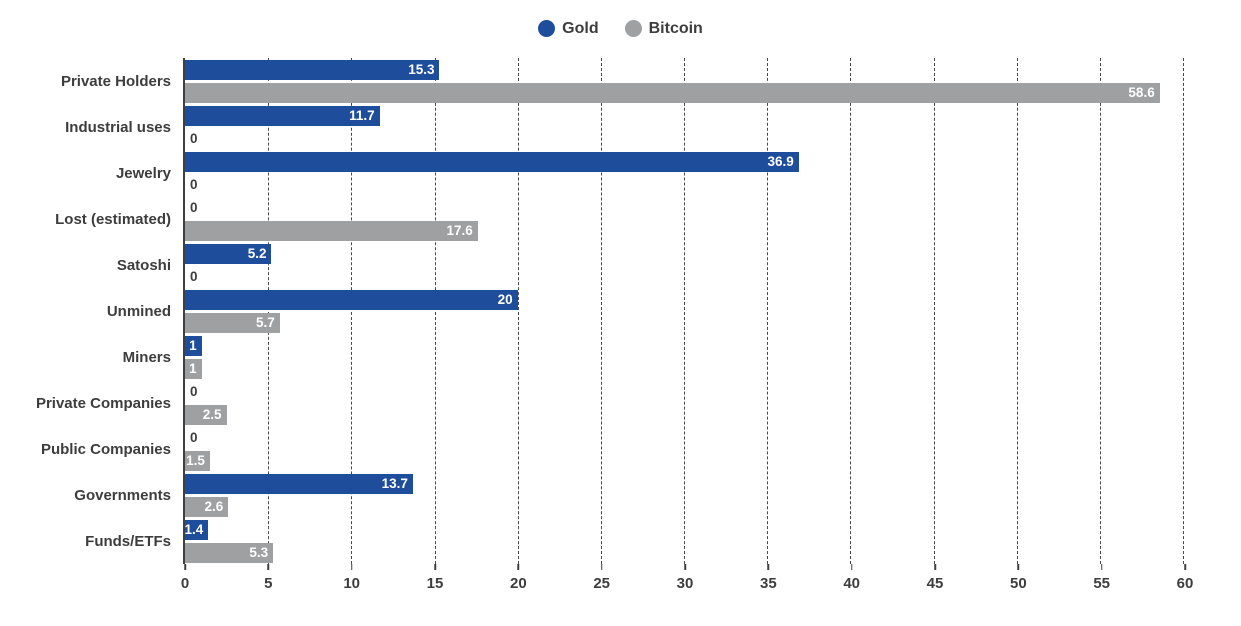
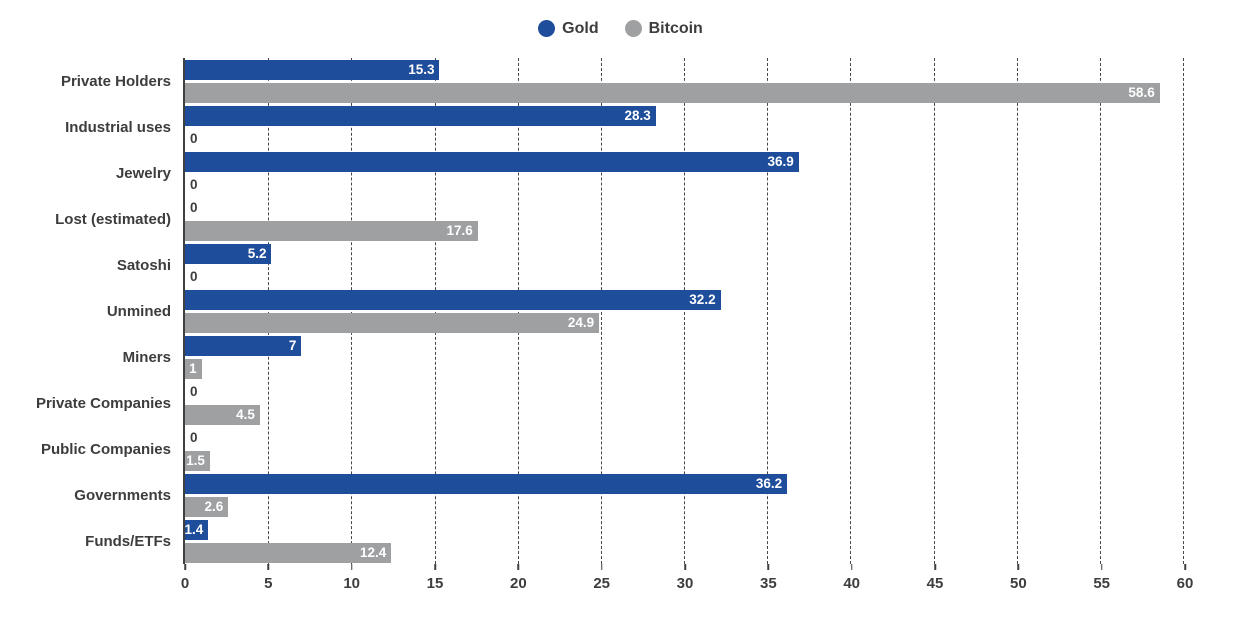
Gold/Industrial uses: 11.7 -> 28.3
Gold/Unmined: 20 -> 32.2
Bitcoin/Unmined: 5.7 -> 24.9
Gold/Miners: 1 -> 7
Bitcoin/Private Companies: 2.5 -> 4.5
Gold/Governments: 13.7 -> 36.2
Bitcoin/Funds/ETFs: 5.3 -> 12.4
